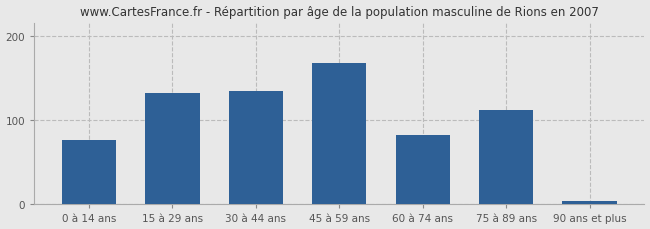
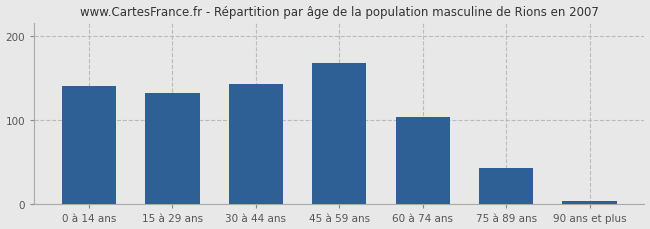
0 à 14 ans: 76 -> 140
30 à 44 ans: 134 -> 143
60 à 74 ans: 82 -> 103
75 à 89 ans: 112 -> 43
